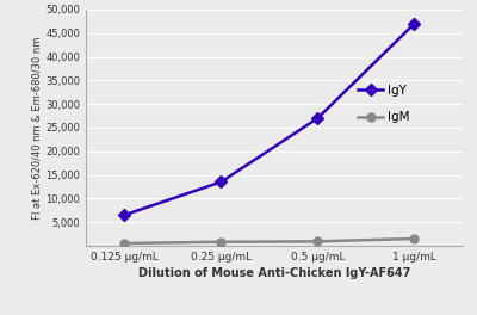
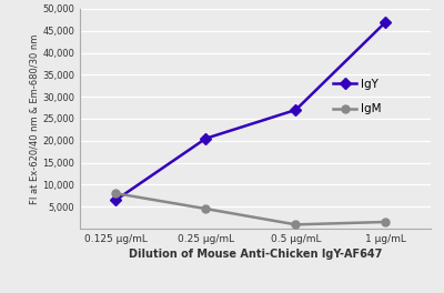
IgM/0.125 µg/mL: 500 -> 8,000
IgY/0.25 µg/mL: 13,500 -> 20,500
IgM/0.25 µg/mL: 800 -> 4,500
